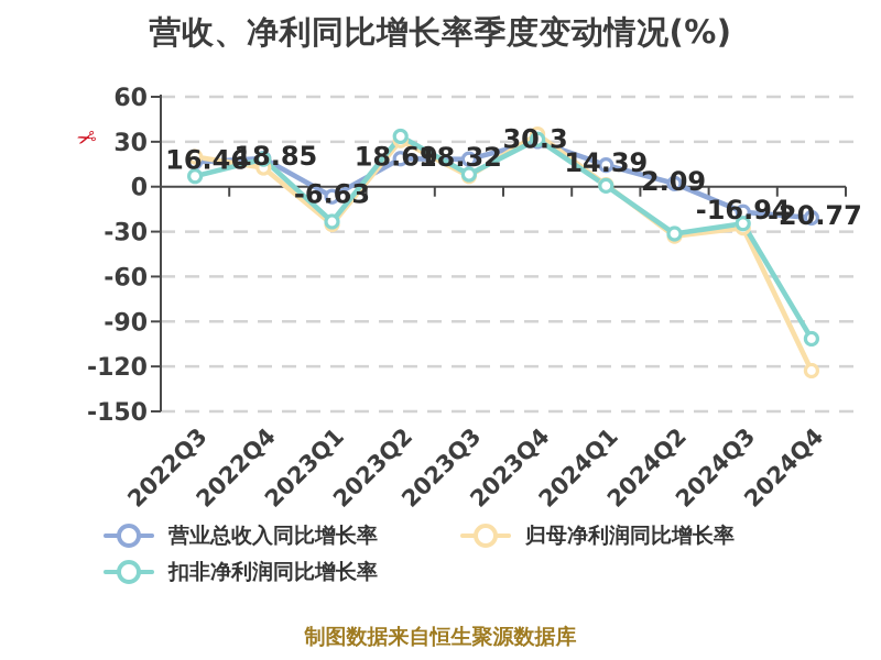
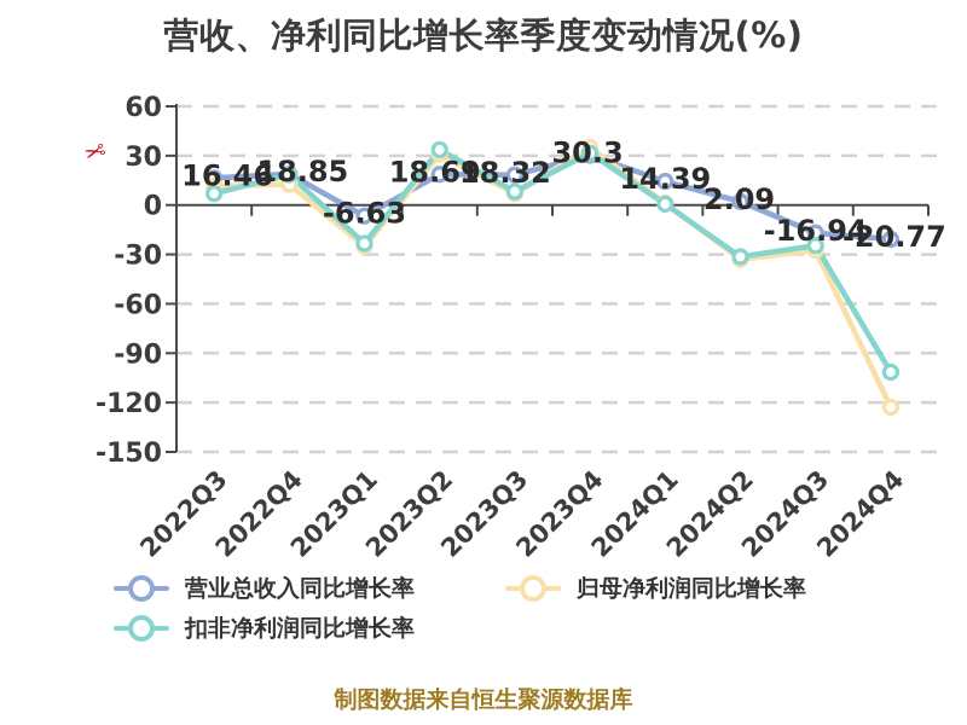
归母净利润同比增长率/2022Q3: 20 -> 12
